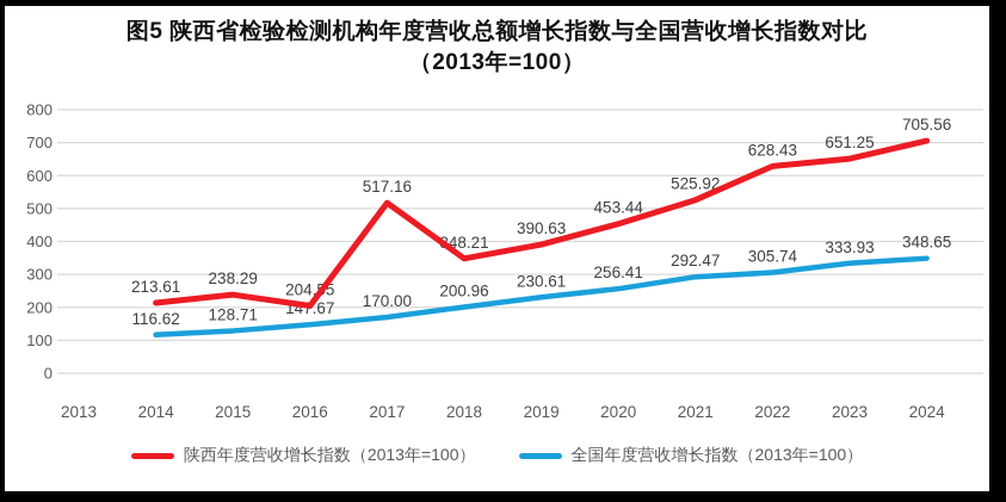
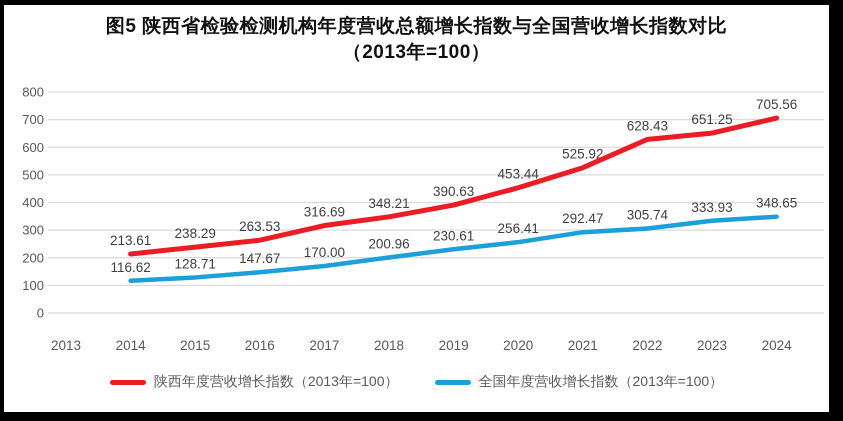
陕西年度营收增长指数（2013年=100）/2016: 204.55 -> 263.53
陕西年度营收增长指数（2013年=100）/2017: 517.16 -> 316.69
